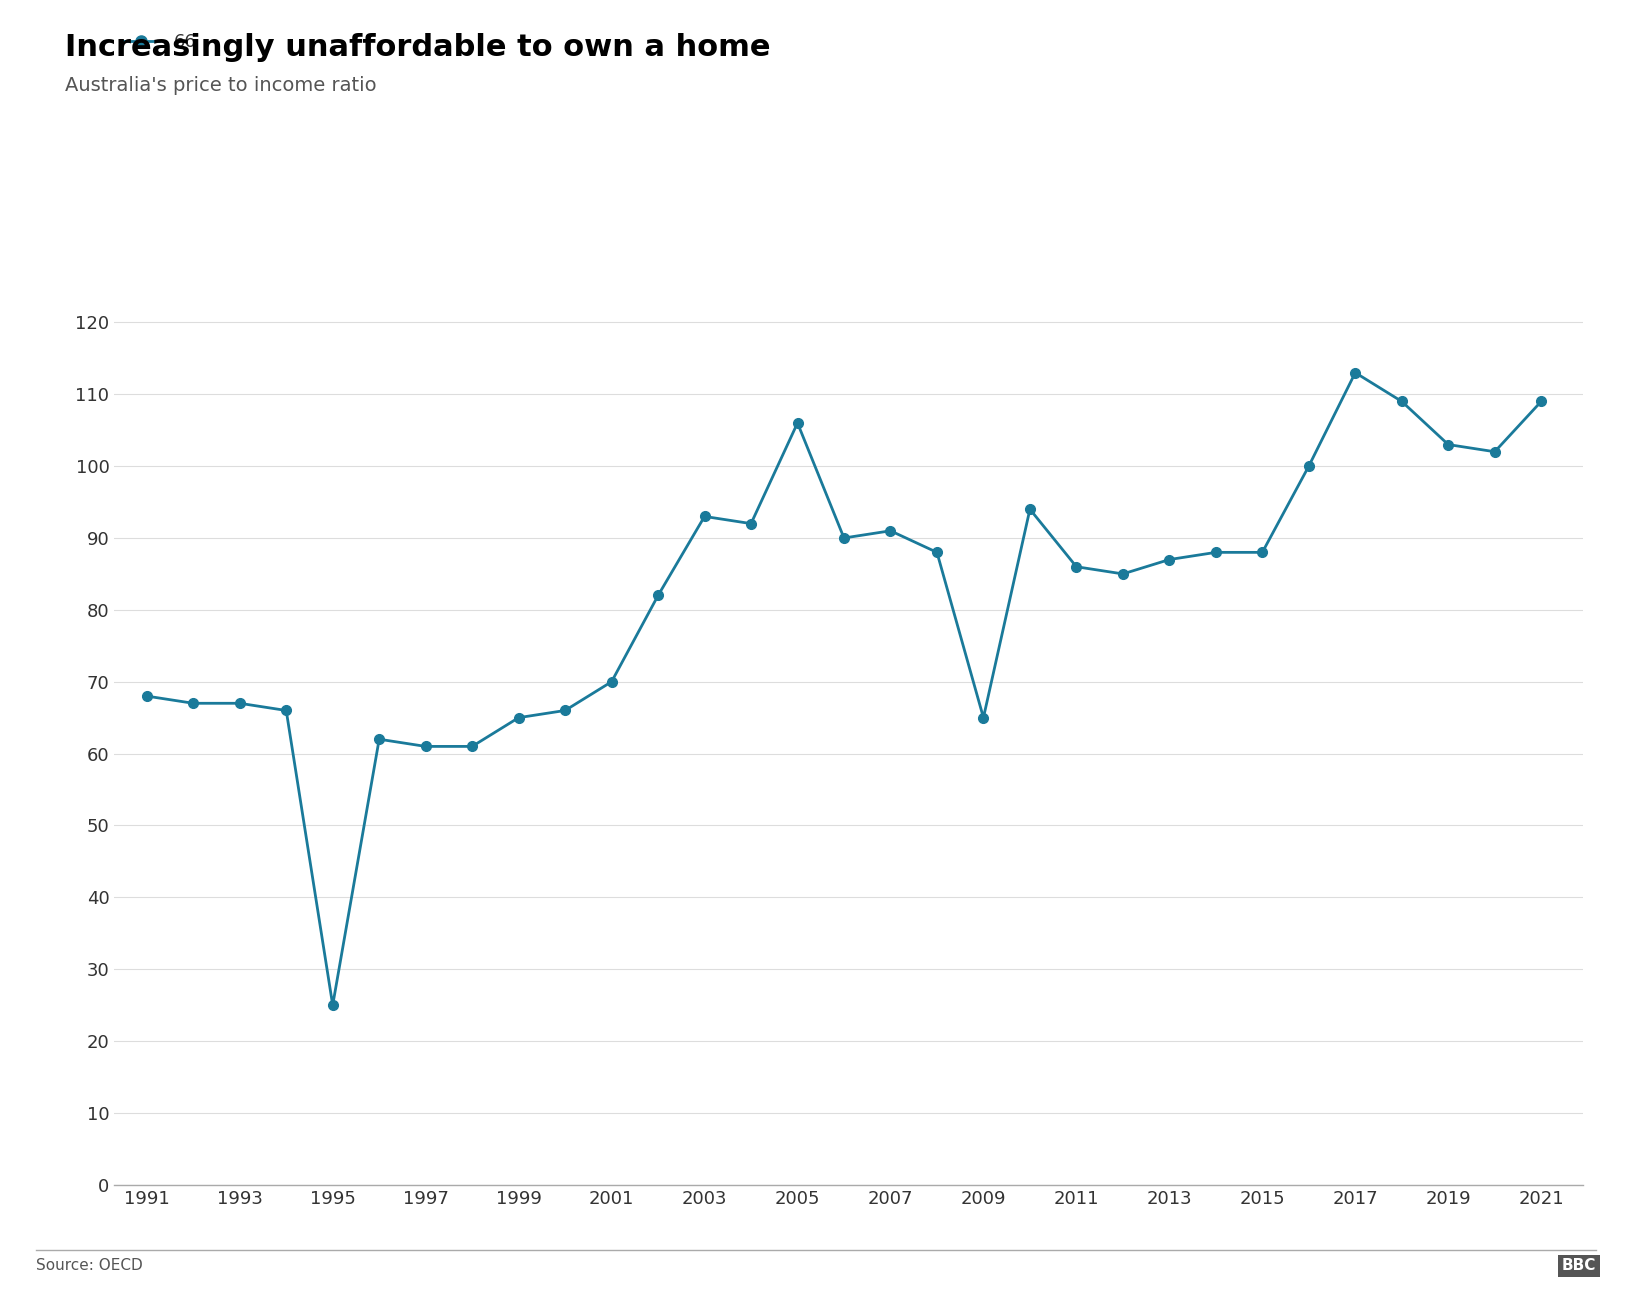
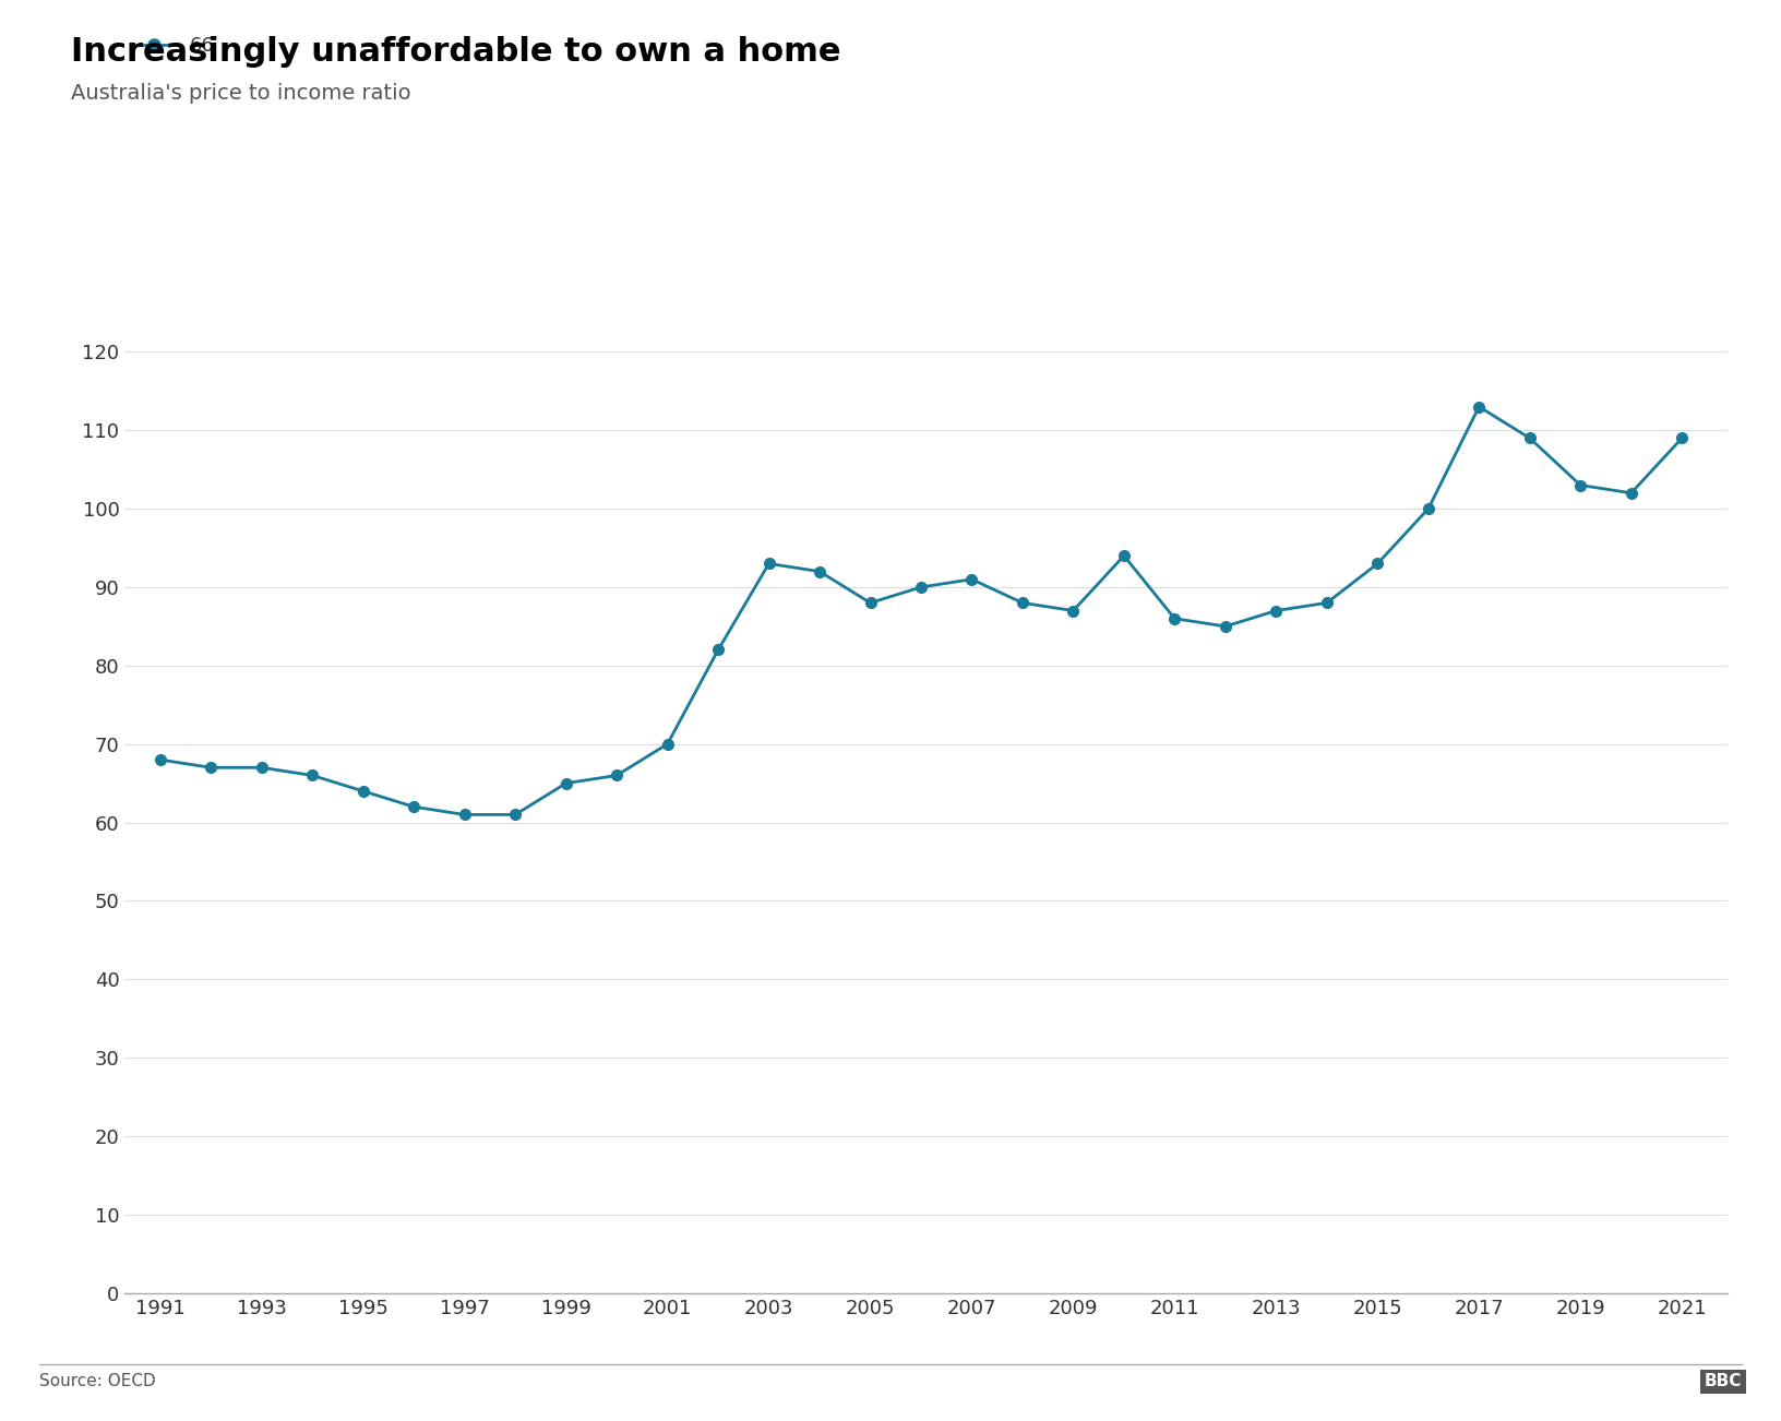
1995: 25 -> 64
2005: 106 -> 88
2009: 65 -> 87
2015: 88 -> 93
